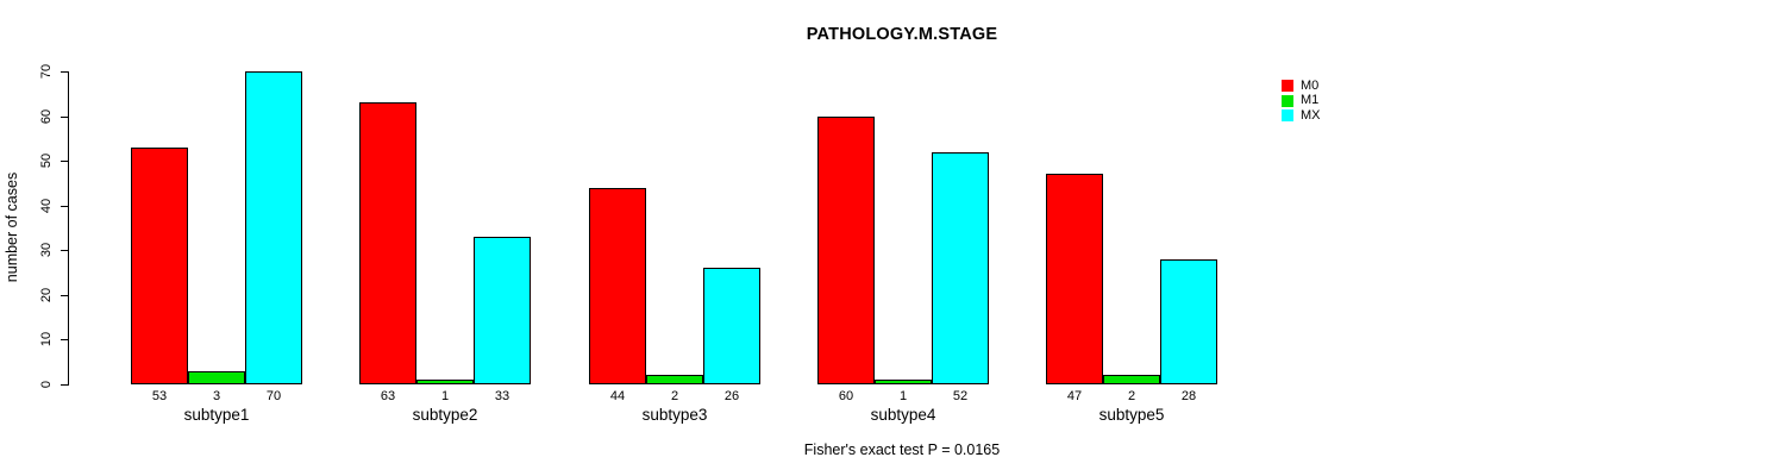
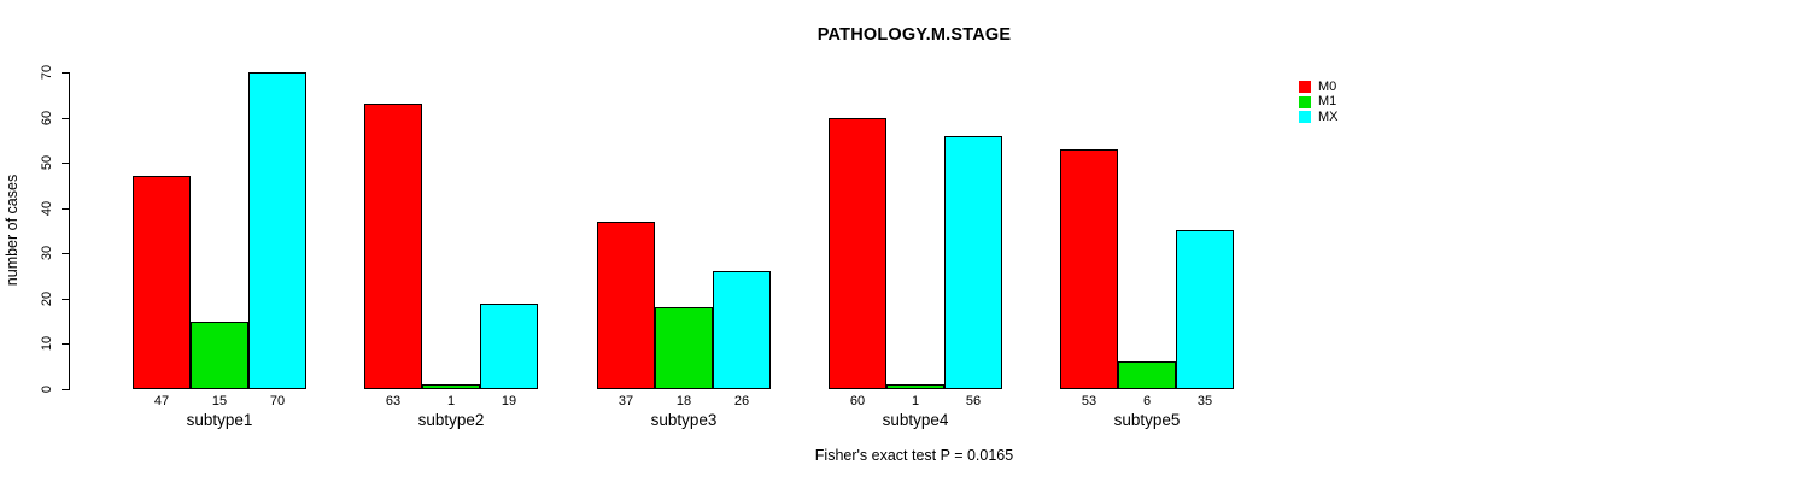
M0/subtype1: 53 -> 47
M1/subtype1: 3 -> 15
MX/subtype2: 33 -> 19
M0/subtype3: 44 -> 37
M1/subtype3: 2 -> 18
MX/subtype4: 52 -> 56
M0/subtype5: 47 -> 53
M1/subtype5: 2 -> 6
MX/subtype5: 28 -> 35
